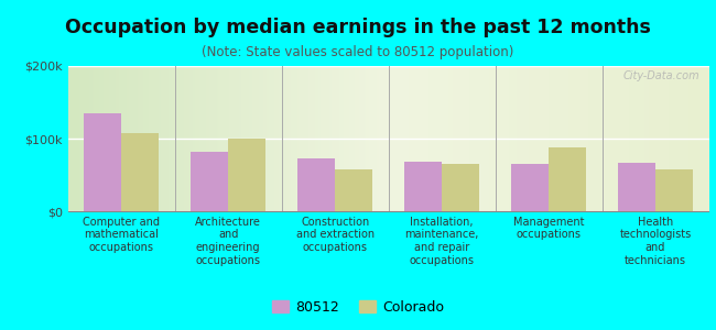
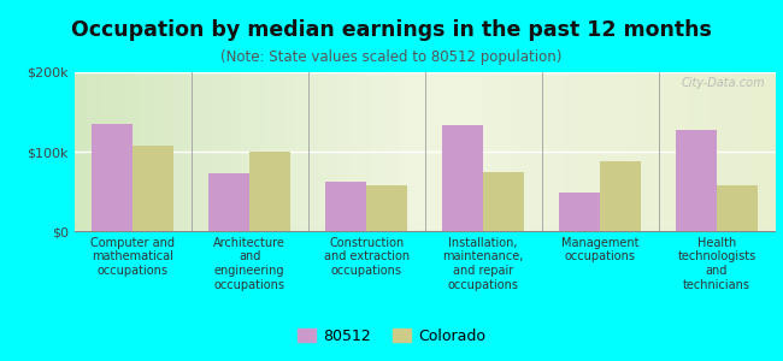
80512/Architecture and engineering occupations: $82k -> $72k
80512/Construction and extraction occupations: $72k -> $62k
80512/Installation, maintenance, and repair occupations: $68k -> $134k
Colorado/Installation, maintenance, and repair occupations: $65k -> $74k
80512/Management occupations: $65k -> $48k
80512/Health technologists and technicians: $67k -> $128k
